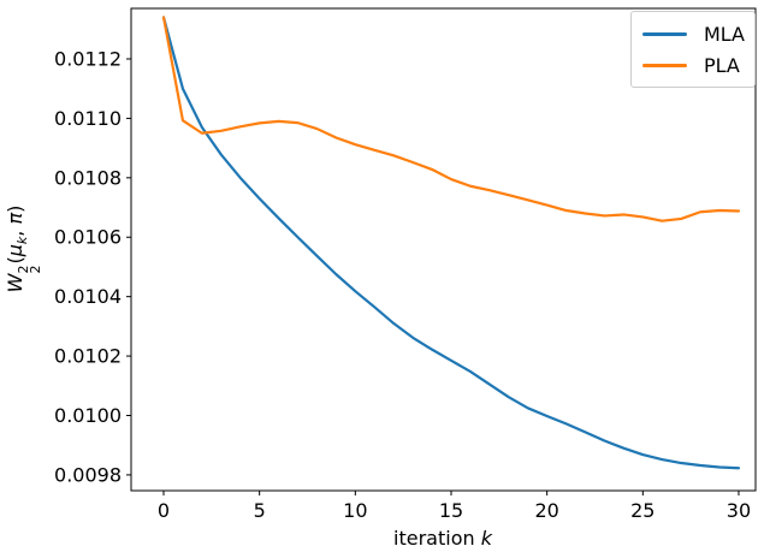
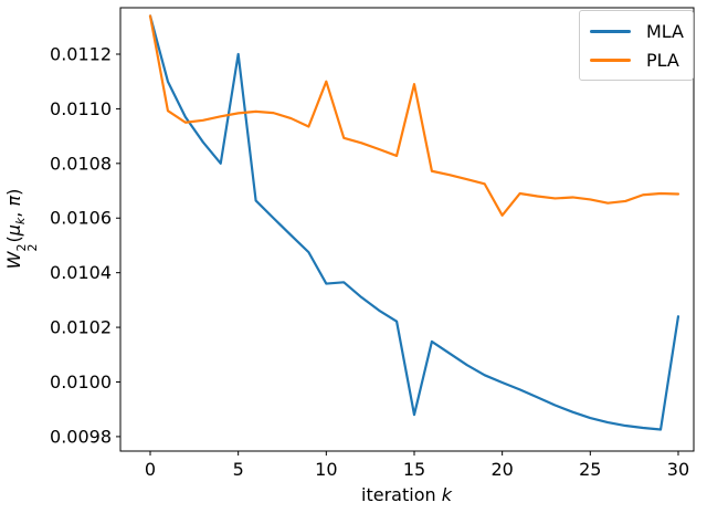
MLA/5: 0.01073 -> 0.01120
MLA/10: 0.01042 -> 0.01036
PLA/10: 0.01091 -> 0.01110
MLA/15: 0.01018 -> 0.00988
PLA/15: 0.01080 -> 0.01109
PLA/20: 0.01071 -> 0.01061
MLA/30: 0.00982 -> 0.01024
